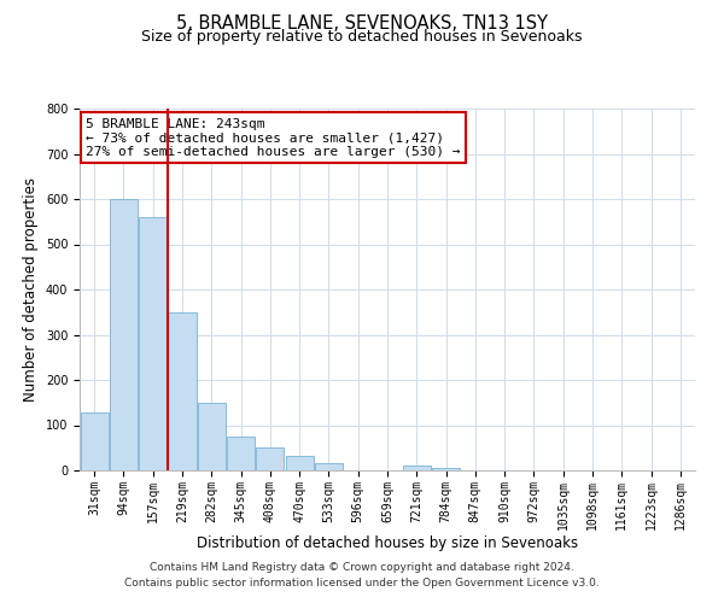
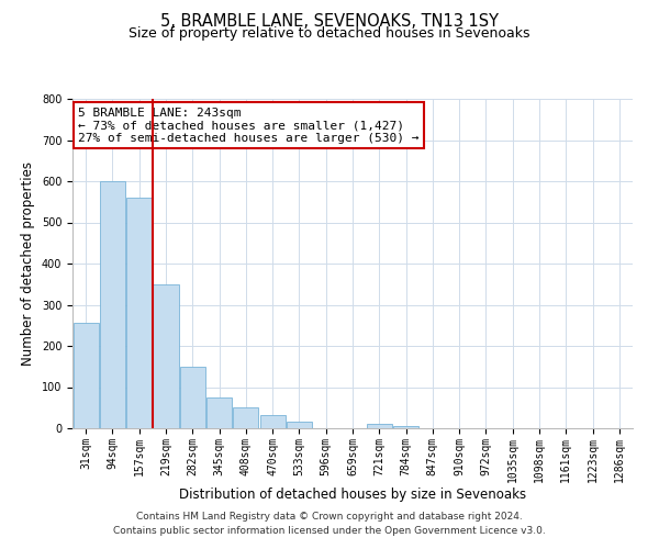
31sqm: 128 -> 255
